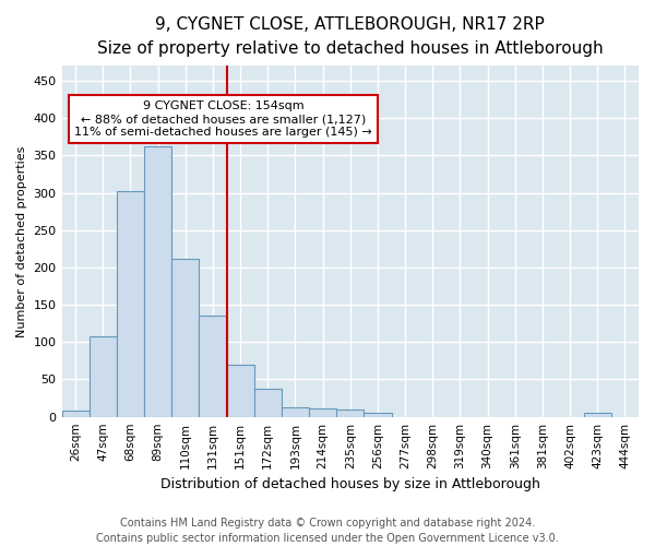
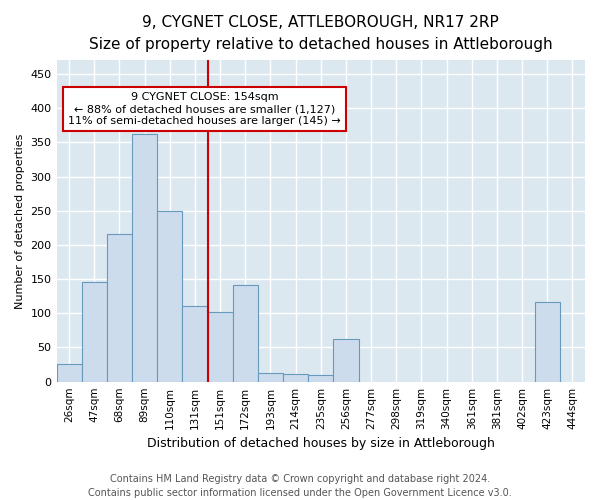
26sqm: 8 -> 26
47sqm: 108 -> 146
68sqm: 302 -> 216
110sqm: 212 -> 250
131sqm: 135 -> 110
151sqm: 70 -> 102
172sqm: 38 -> 142
256sqm: 6 -> 62
423sqm: 5 -> 116
